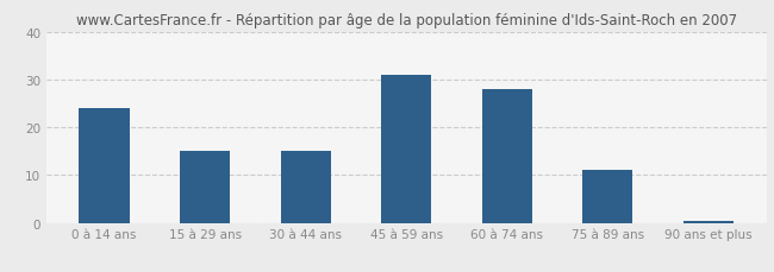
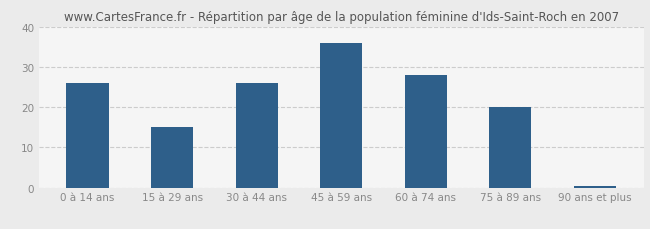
0 à 14 ans: 24.0 -> 26.0
30 à 44 ans: 15.0 -> 26.0
45 à 59 ans: 31.0 -> 36.0
75 à 89 ans: 11.0 -> 20.0
